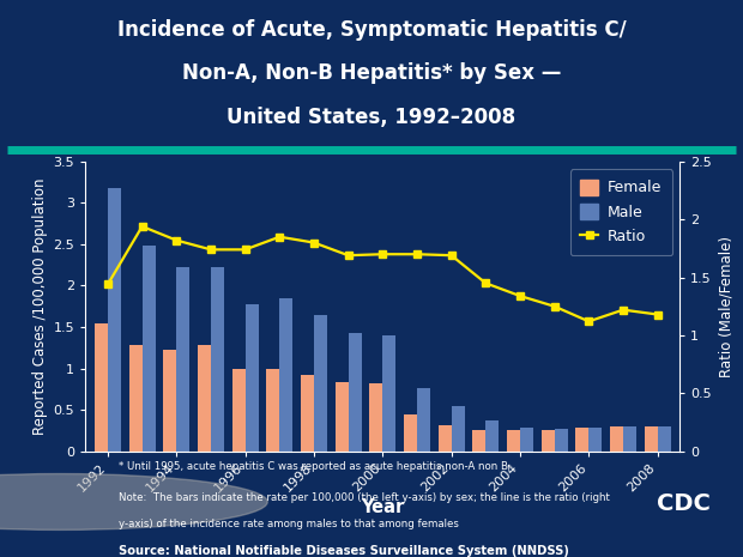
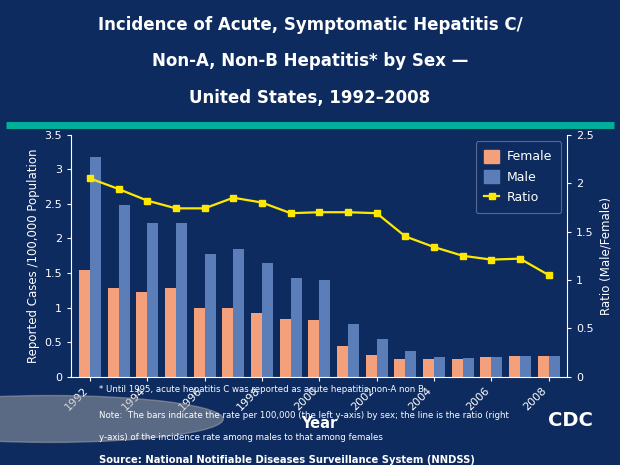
Ratio/1992: 1.44 -> 2.05
Ratio/2006: 1.12 -> 1.21
Ratio/2008: 1.18 -> 1.05
